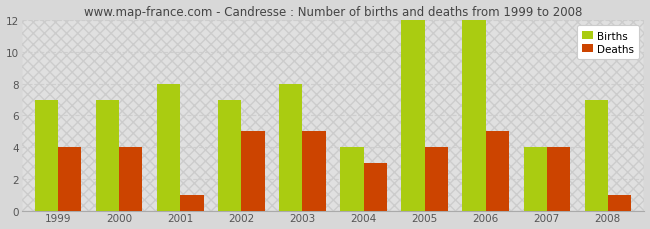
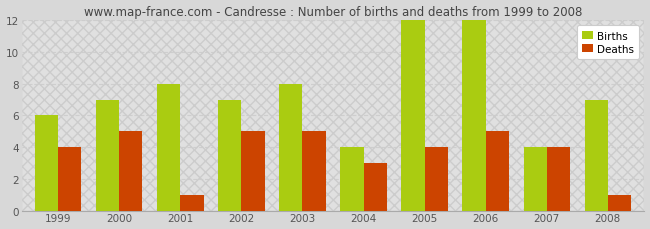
Births/1999: 7 -> 6
Deaths/2000: 4 -> 5
